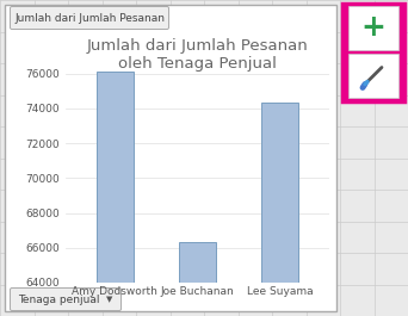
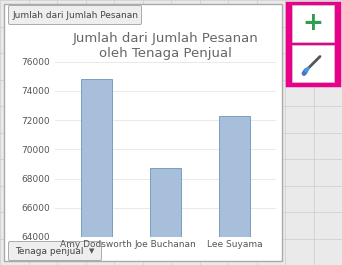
Amy Dodsworth: 76100 -> 74800
Joe Buchanan: 66300 -> 68700
Lee Suyama: 74300 -> 72300
